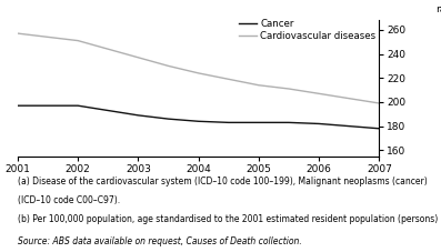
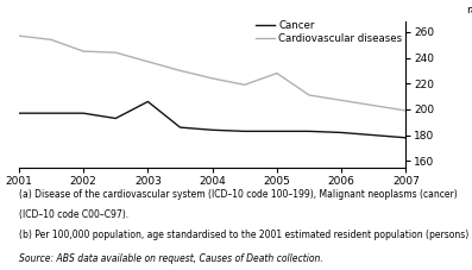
Cardiovascular diseases/2002: 251 -> 245
Cancer/2003: 189 -> 206
Cardiovascular diseases/2005: 214 -> 228
